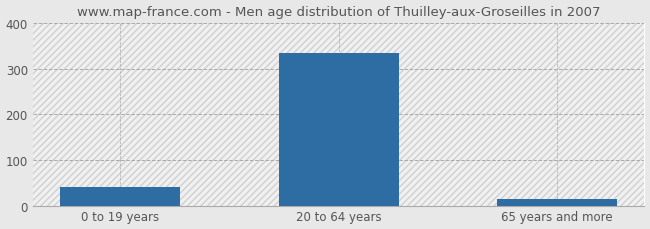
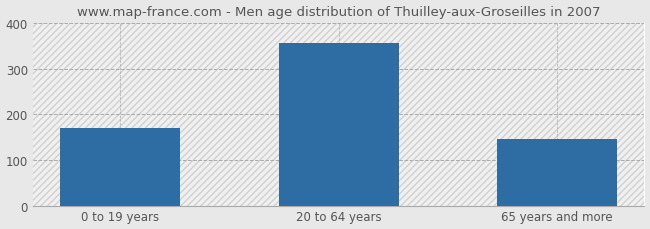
0 to 19 years: 40 -> 170
20 to 64 years: 335 -> 355
65 years and more: 15 -> 145
